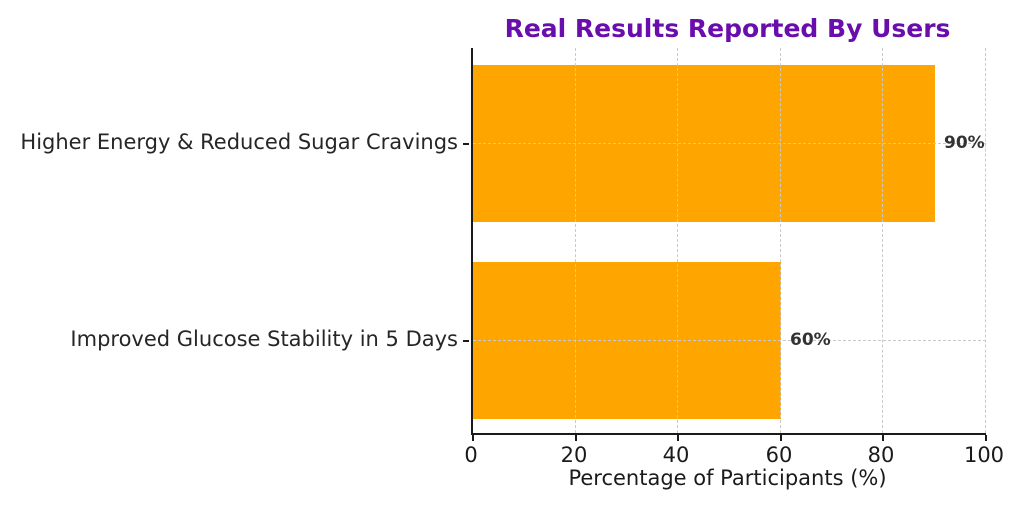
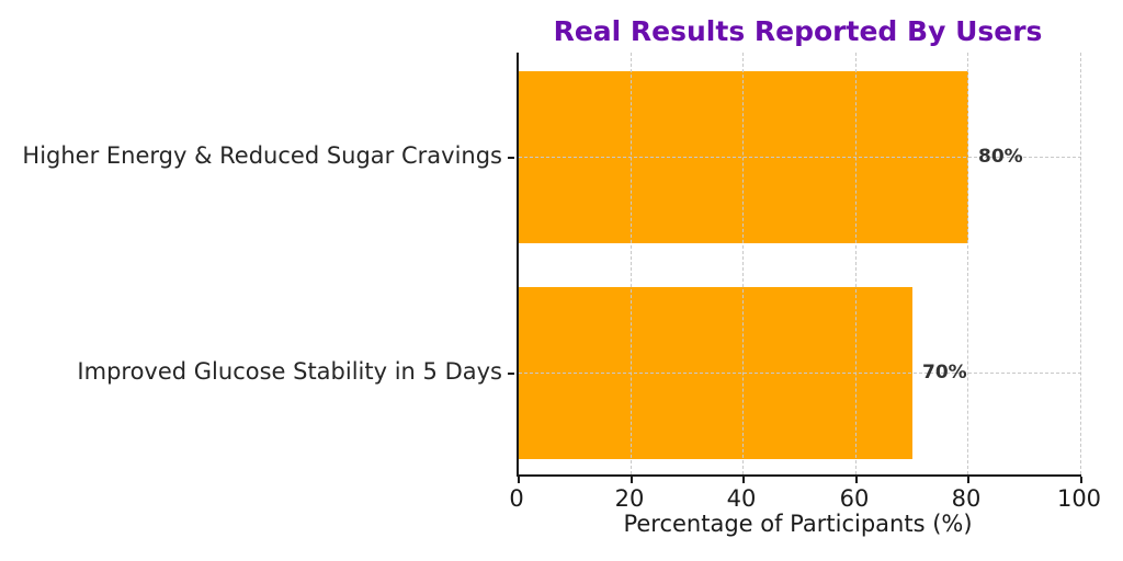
Higher Energy & Reduced Sugar Cravings: 90% -> 80%
Improved Glucose Stability in 5 Days: 60% -> 70%
